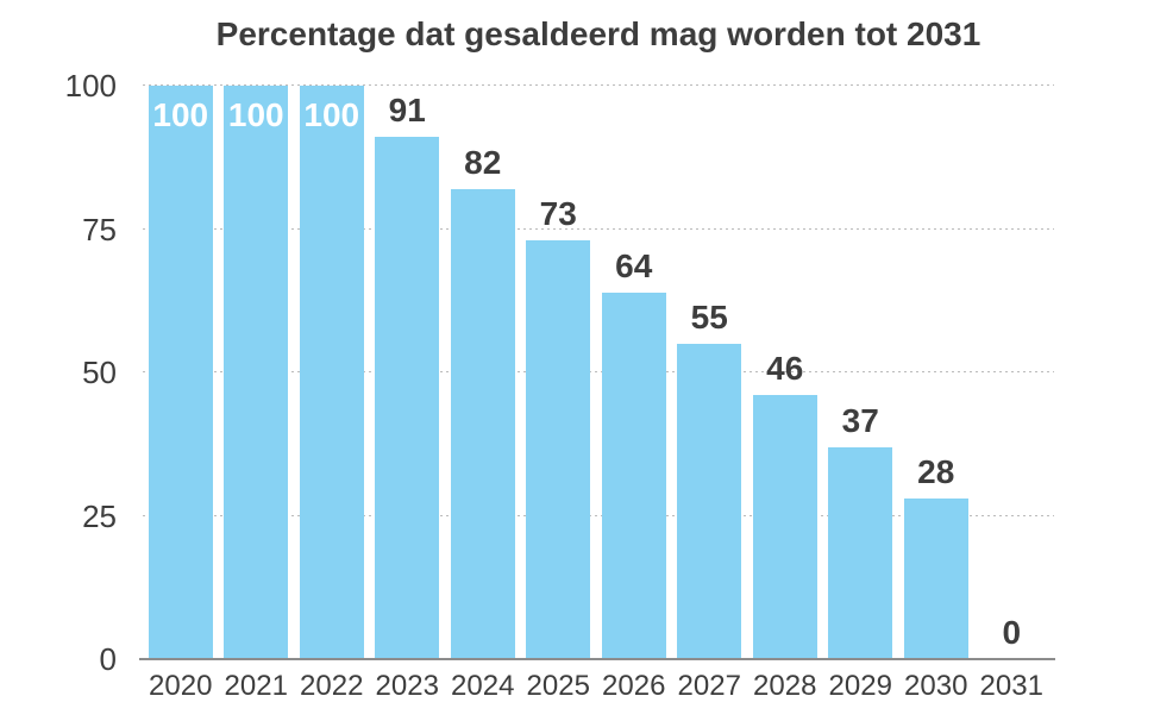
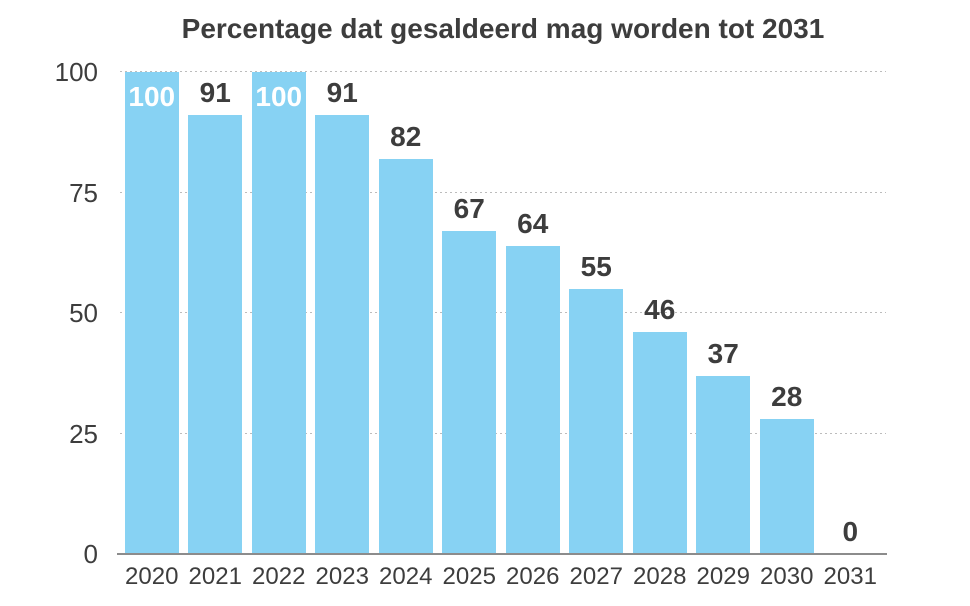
2021: 100 -> 91
2025: 73 -> 67
